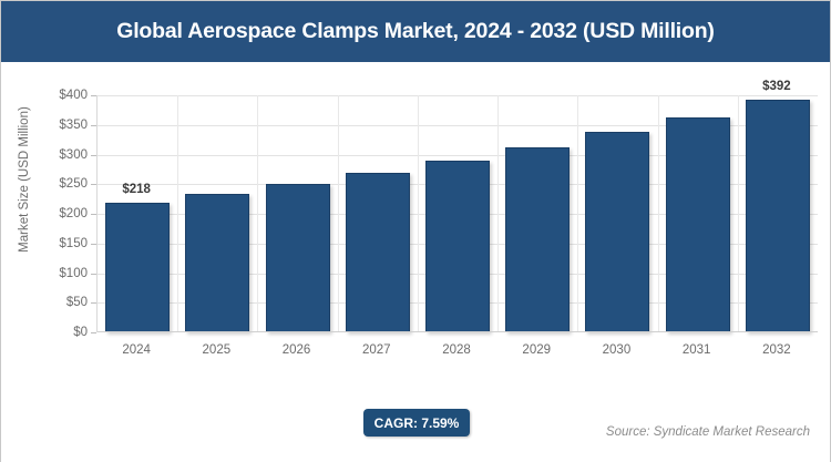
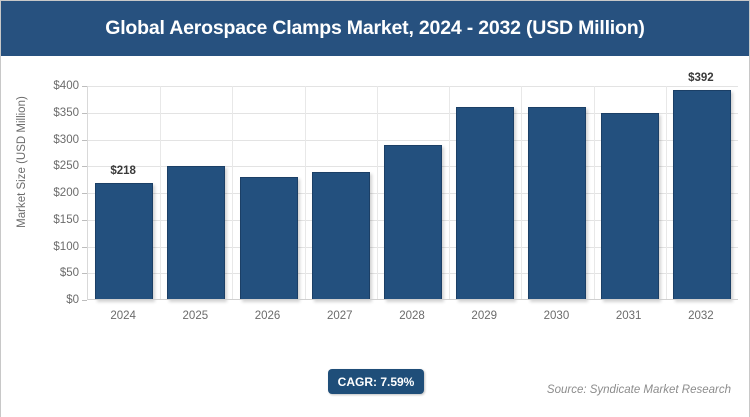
2025: $230 -> $250
2026: $250 -> $230
2027: $270 -> $240
2029: $310 -> $360
2030: $340 -> $360
2031: $360 -> $350
